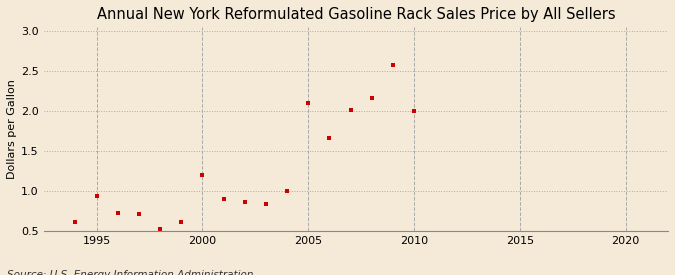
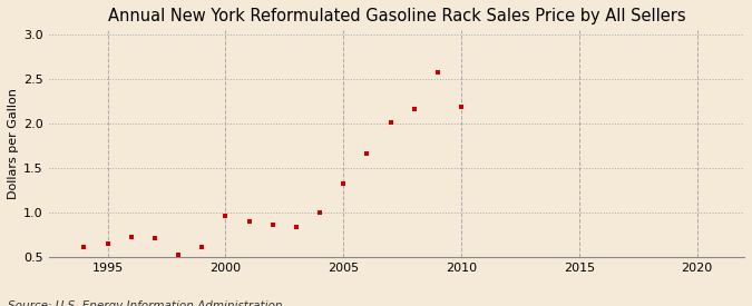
1995: 0.94 -> 0.65
2000: 1.20 -> 0.97
2005: 2.10 -> 1.33
2010: 2.00 -> 2.19
